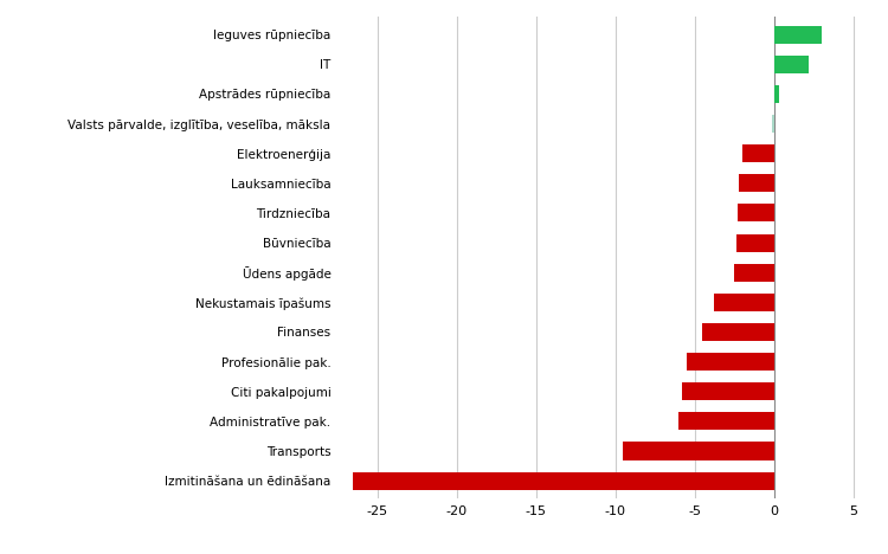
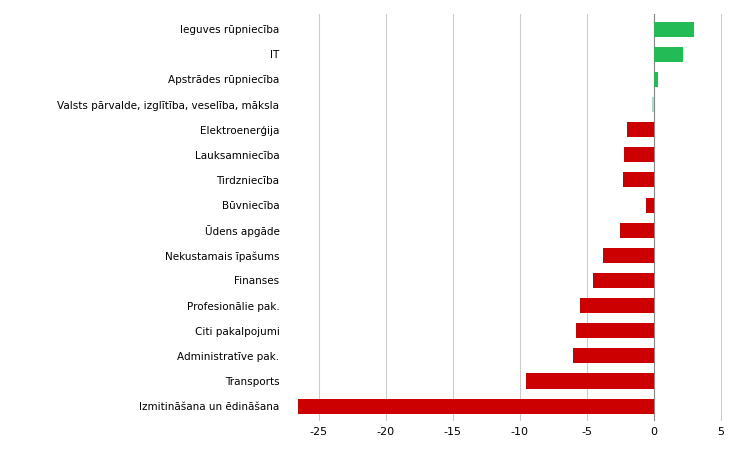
Būvniecība: -2.4 -> -0.6
